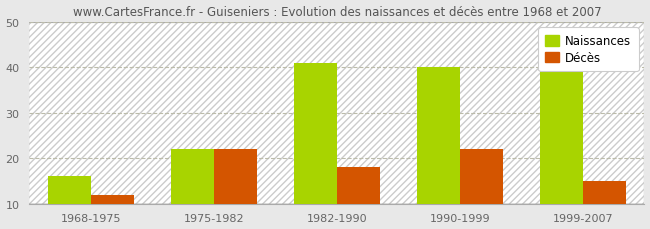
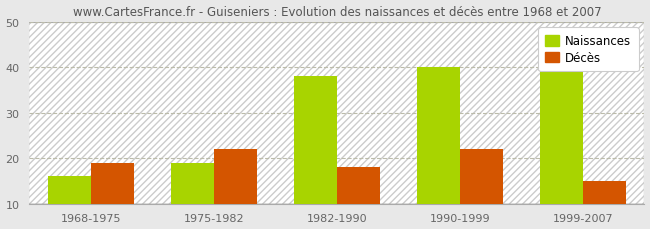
Décès/1968-1975: 12 -> 19
Naissances/1975-1982: 22 -> 19
Naissances/1982-1990: 41 -> 38
